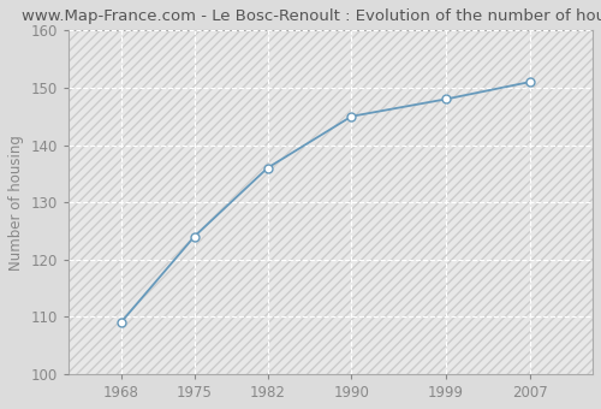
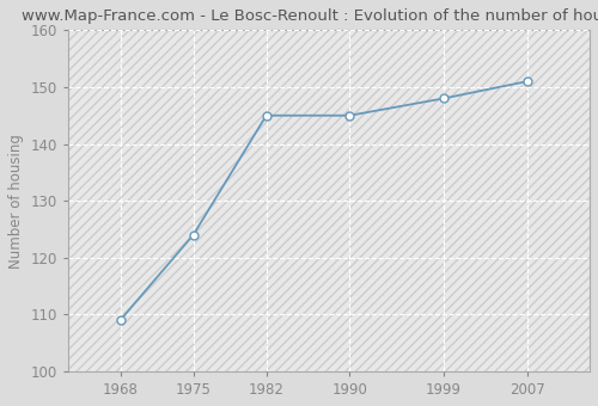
1982: 136 -> 145
